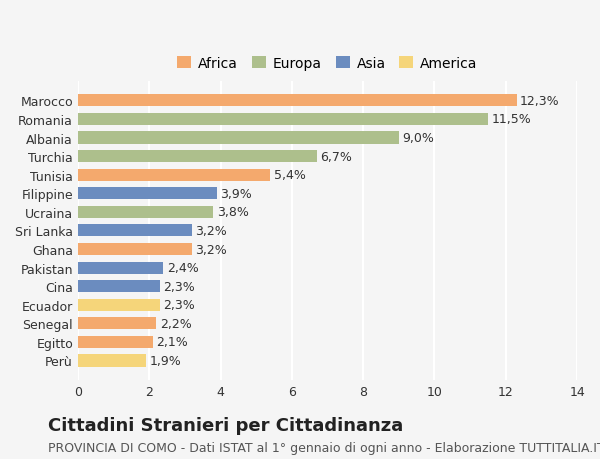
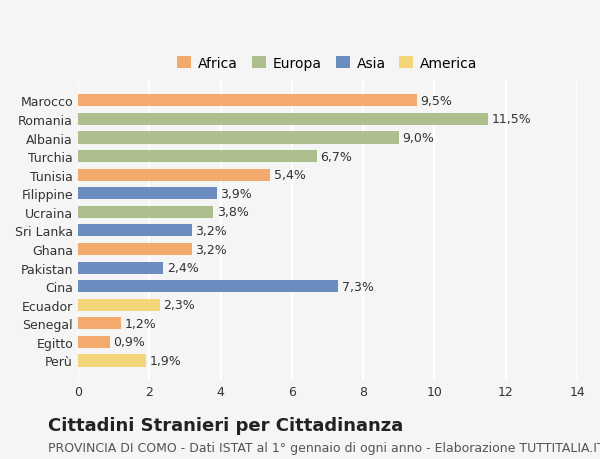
Marocco: 12,3% -> 9,5%
Cina: 2,3% -> 7,3%
Senegal: 2,2% -> 1,2%
Egitto: 2,1% -> 0,9%
